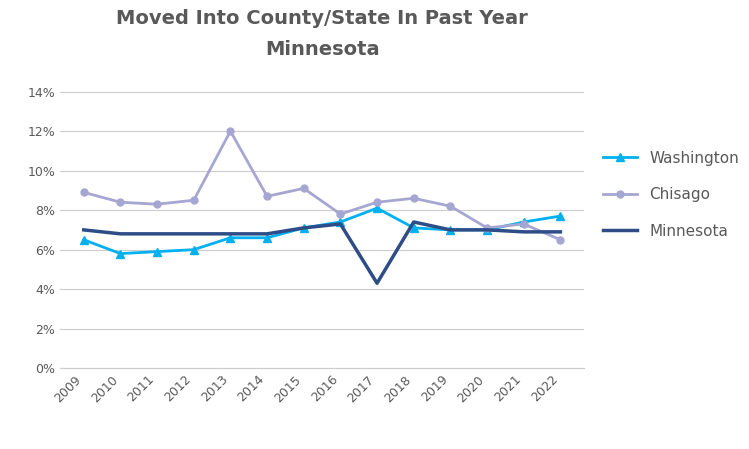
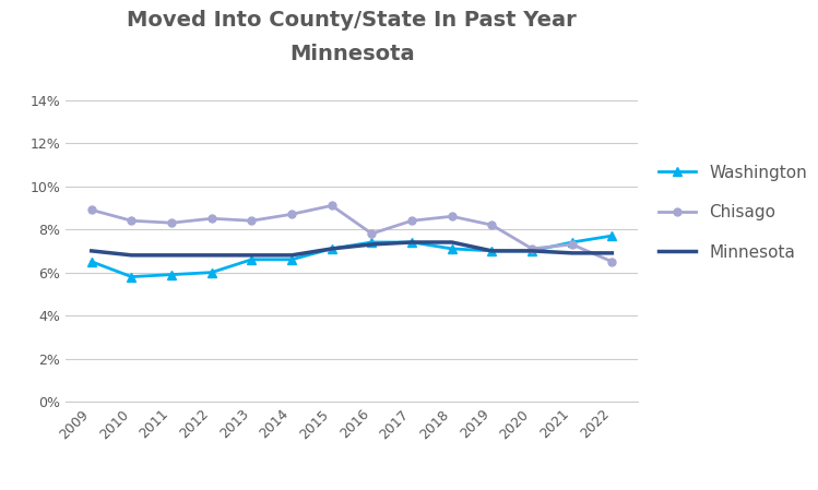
Chisago/2013: 12.0% -> 8.4%
Washington/2017: 8.1% -> 7.4%
Minnesota/2017: 4.3% -> 7.4%
